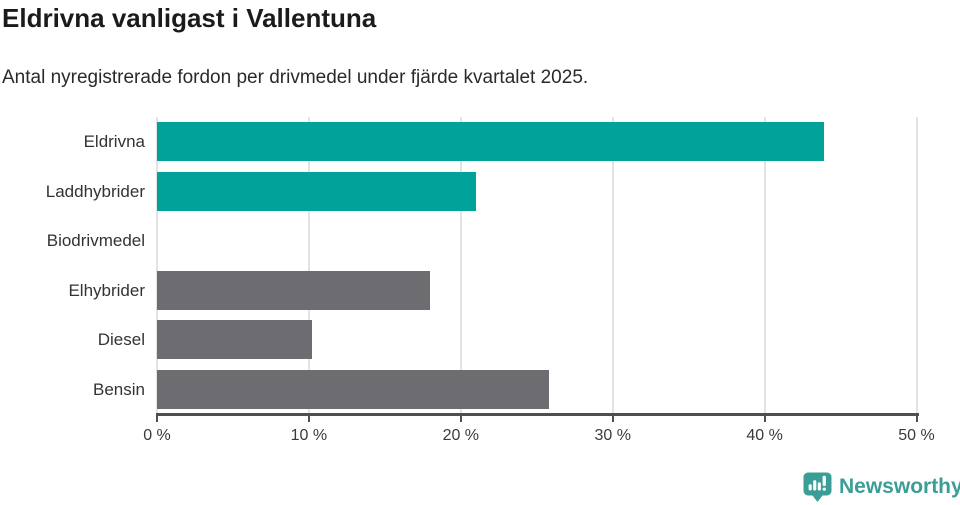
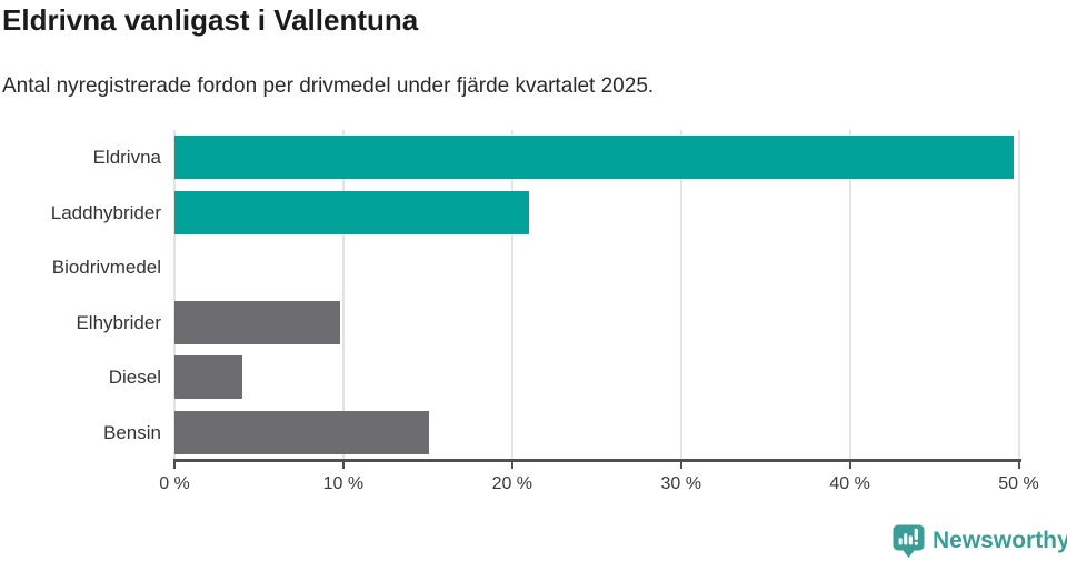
Eldrivna: 43.9% -> 49.7%
Elhybrider: 18.0% -> 9.8%
Diesel: 10.2% -> 4.0%
Bensin: 25.8% -> 15.1%
